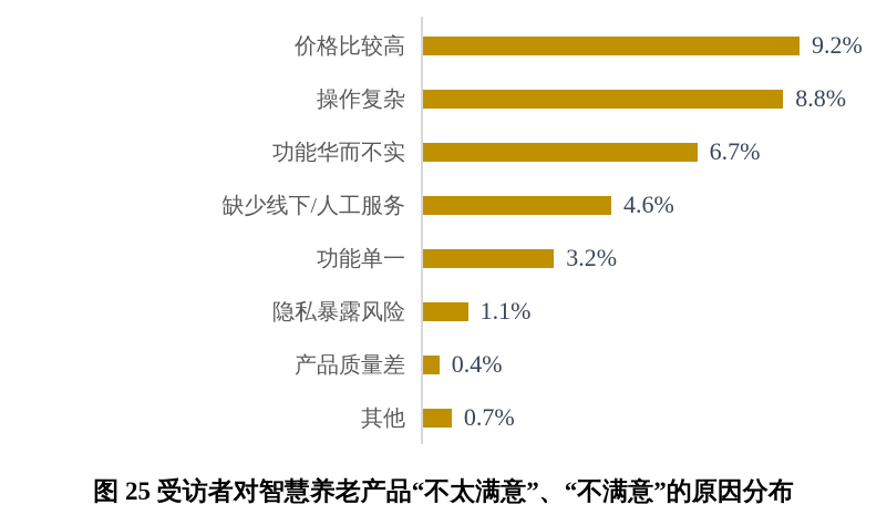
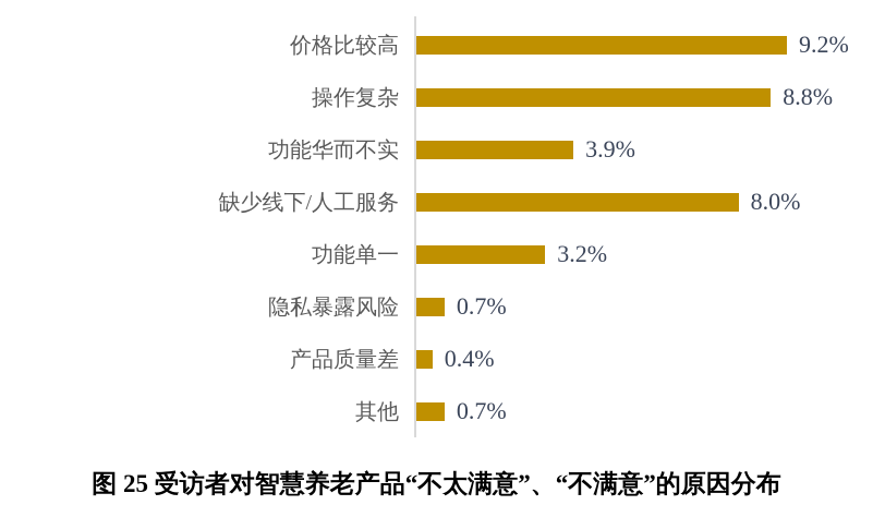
功能华而不实: 6.7% -> 3.9%
缺少线下/人工服务: 4.6% -> 8.0%
隐私暴露风险: 1.1% -> 0.7%
